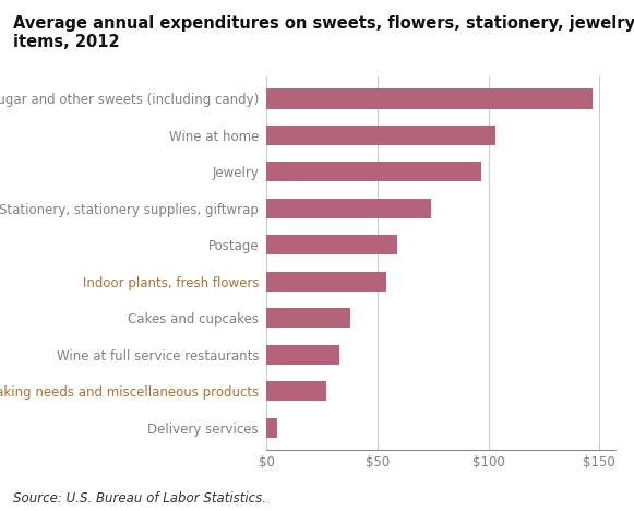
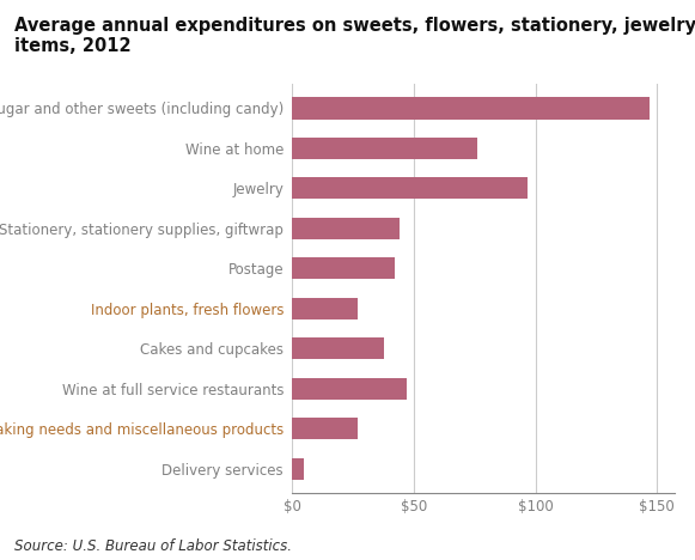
Wine at home: $103 -> $76
Stationery, stationery supplies, giftwrap: $74 -> $44
Postage: $59 -> $42
Indoor plants, fresh flowers: $54 -> $27
Wine at full service restaurants: $33 -> $47
